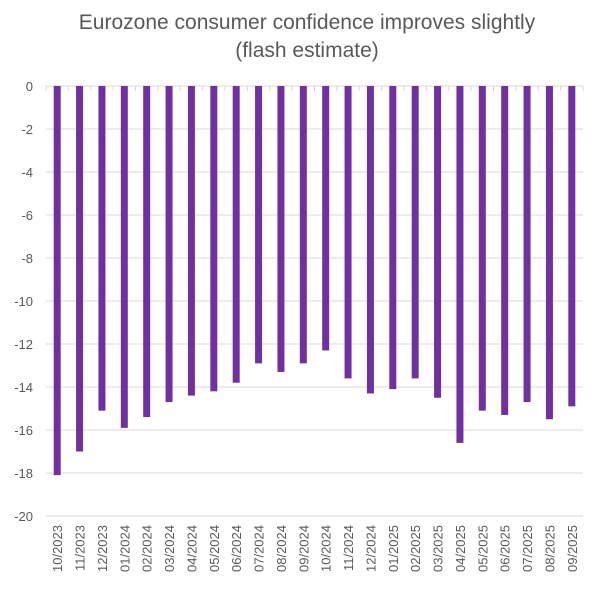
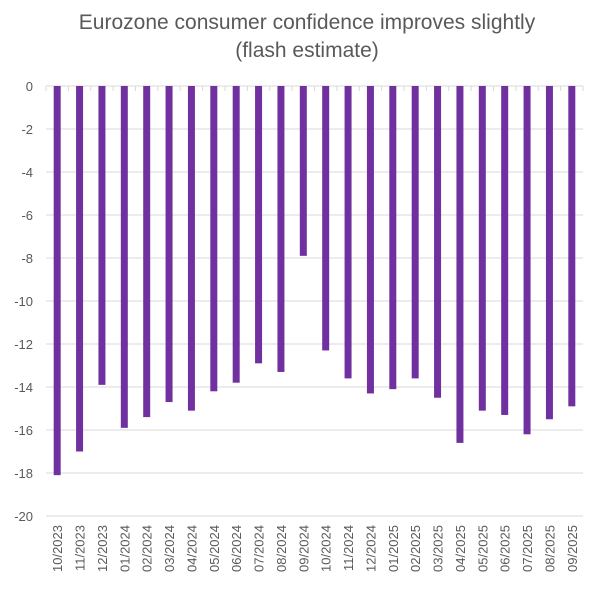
12/2023: -15.1 -> -13.9
04/2024: -14.4 -> -15.1
09/2024: -12.9 -> -7.9
07/2025: -14.7 -> -16.2
